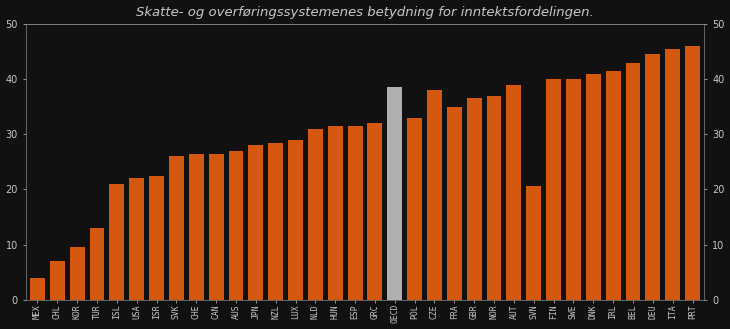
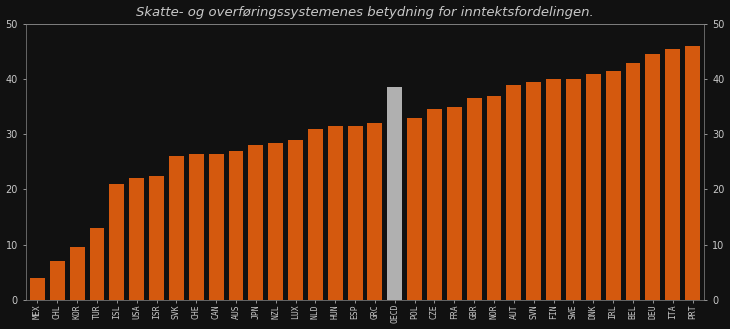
CZE: 38.0 -> 34.5
SVN: 20.6 -> 39.5
